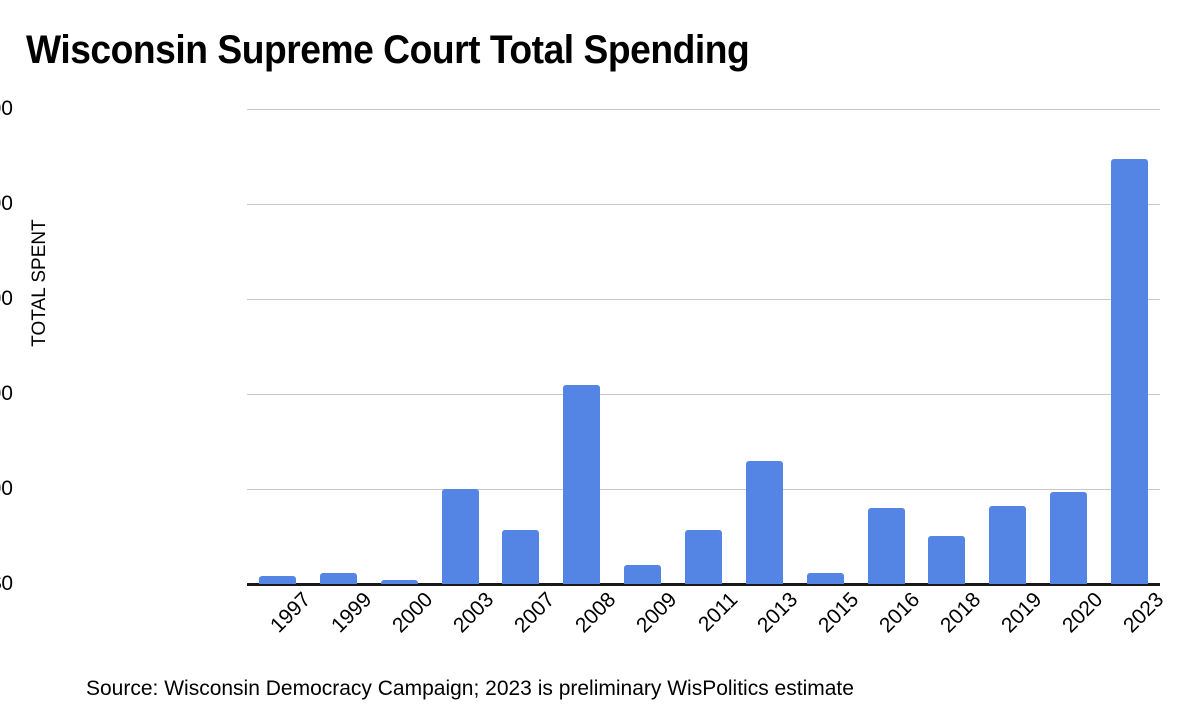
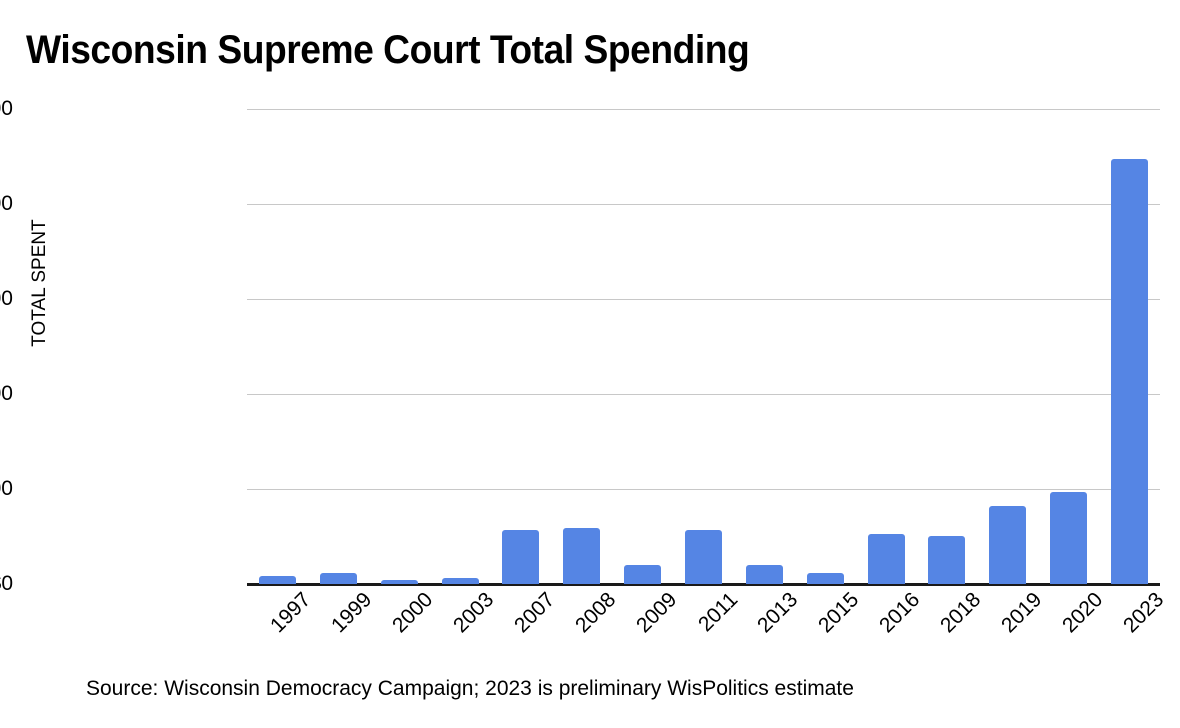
2003: $10000000 -> $1000000
2008: $21000000 -> $6000000
2013: $13000000 -> $2000000
2016: $8000000 -> $5000000
